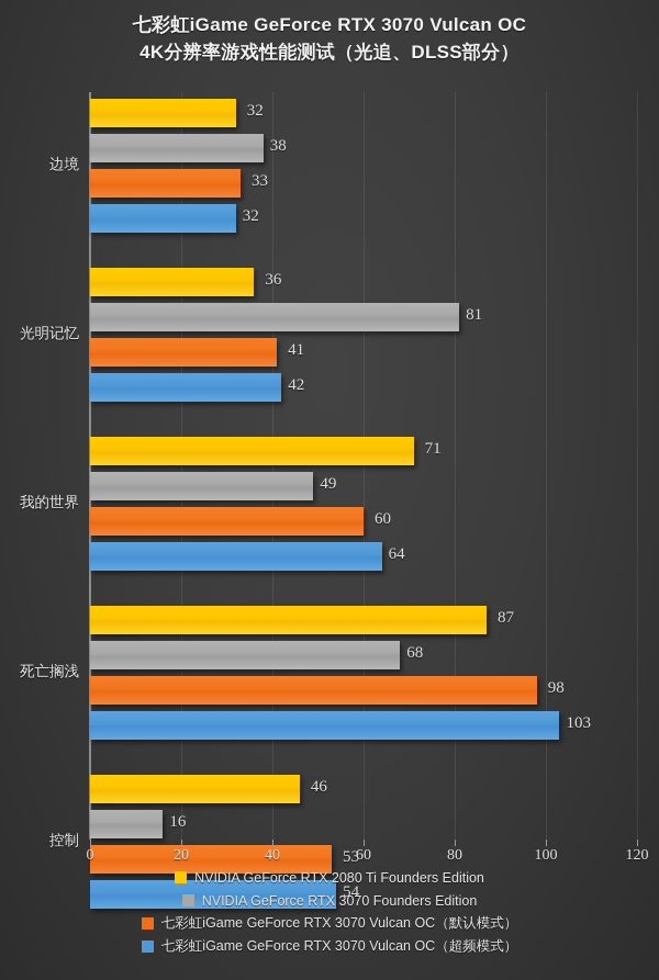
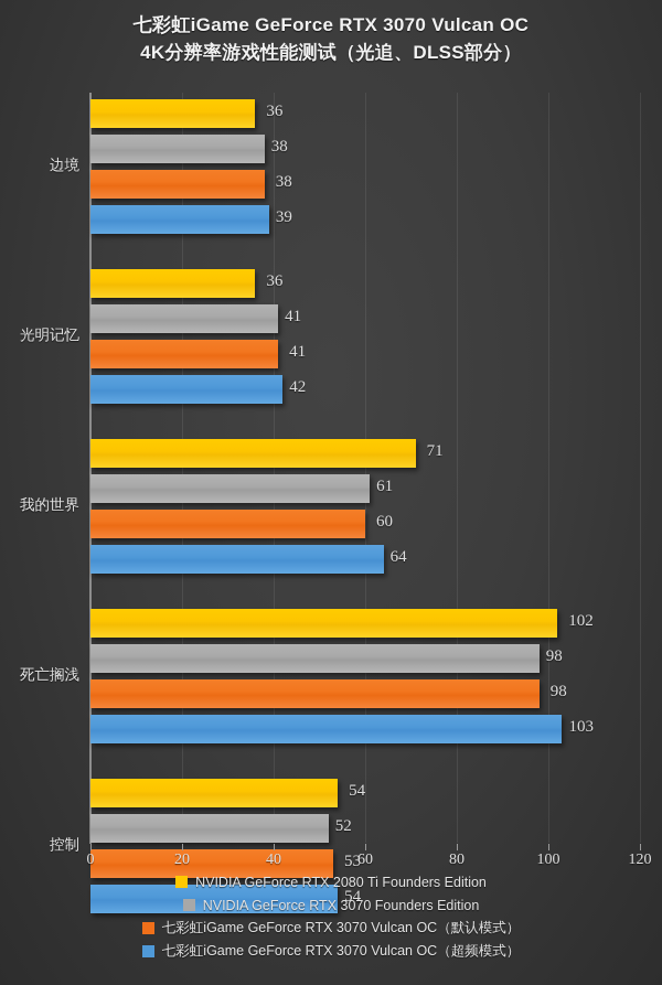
NVIDIA GeForce RTX 2080 Ti Founders Edition/边境: 32 -> 36
七彩虹iGame GeForce RTX 3070 Vulcan OC（默认模式）/边境: 33 -> 38
七彩虹iGame GeForce RTX 3070 Vulcan OC（超频模式）/边境: 32 -> 39
NVIDIA GeForce RTX 3070 Founders Edition/光明记忆: 81 -> 41
NVIDIA GeForce RTX 3070 Founders Edition/我的世界: 49 -> 61
NVIDIA GeForce RTX 2080 Ti Founders Edition/死亡搁浅: 87 -> 102
NVIDIA GeForce RTX 3070 Founders Edition/死亡搁浅: 68 -> 98
NVIDIA GeForce RTX 2080 Ti Founders Edition/控制: 46 -> 54
NVIDIA GeForce RTX 3070 Founders Edition/控制: 16 -> 52
